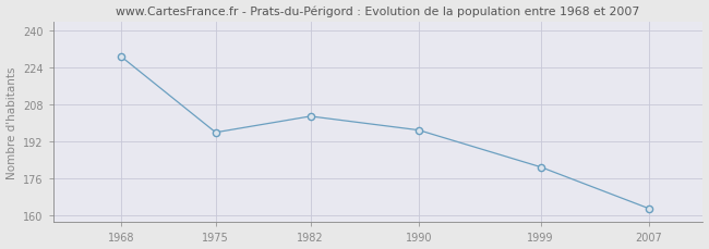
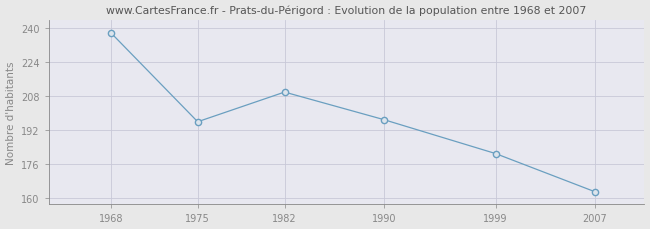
1968: 229 -> 238
1982: 203 -> 210
